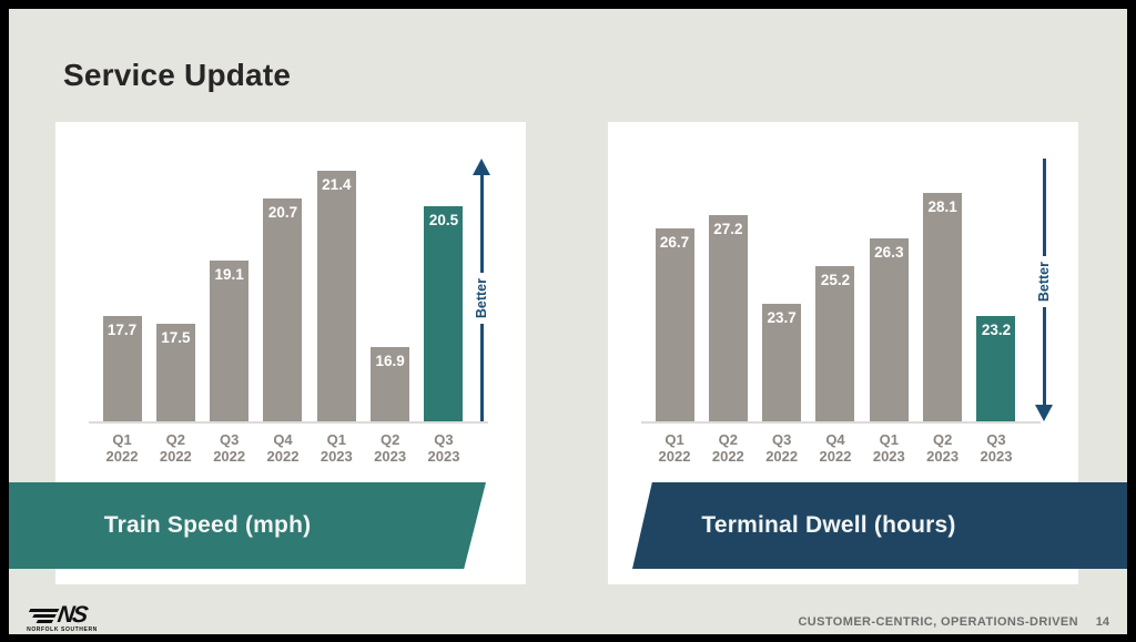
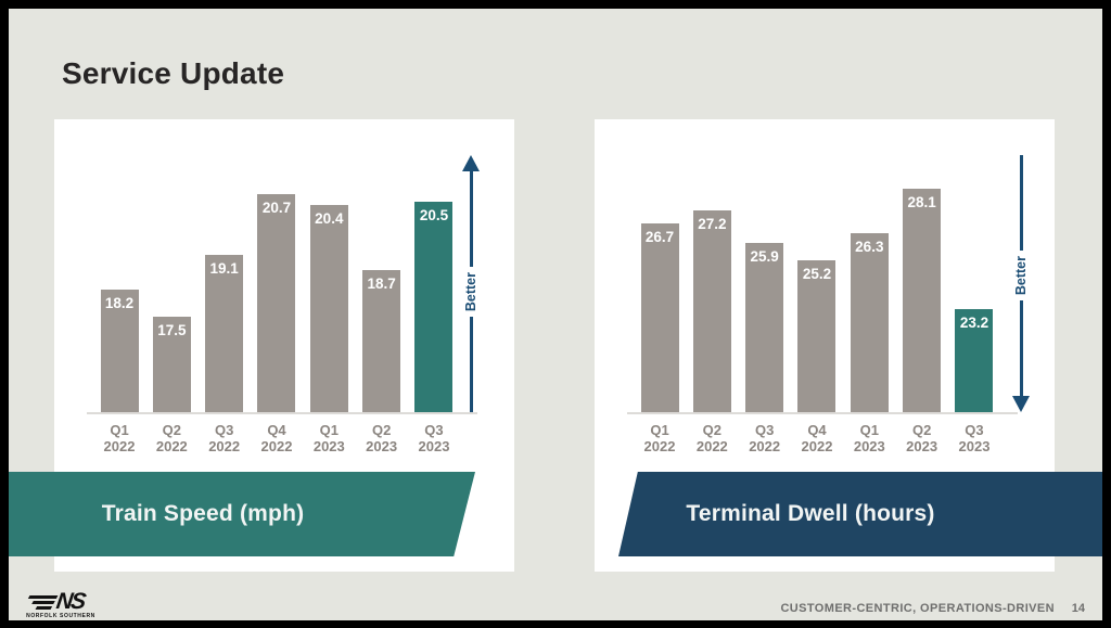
Train Speed (mph)/Q1 2022: 17.7 -> 18.2
Train Speed (mph)/Q1 2023: 21.4 -> 20.4
Train Speed (mph)/Q2 2023: 16.9 -> 18.7
Terminal Dwell (hours)/Q3 2022: 23.7 -> 25.9
